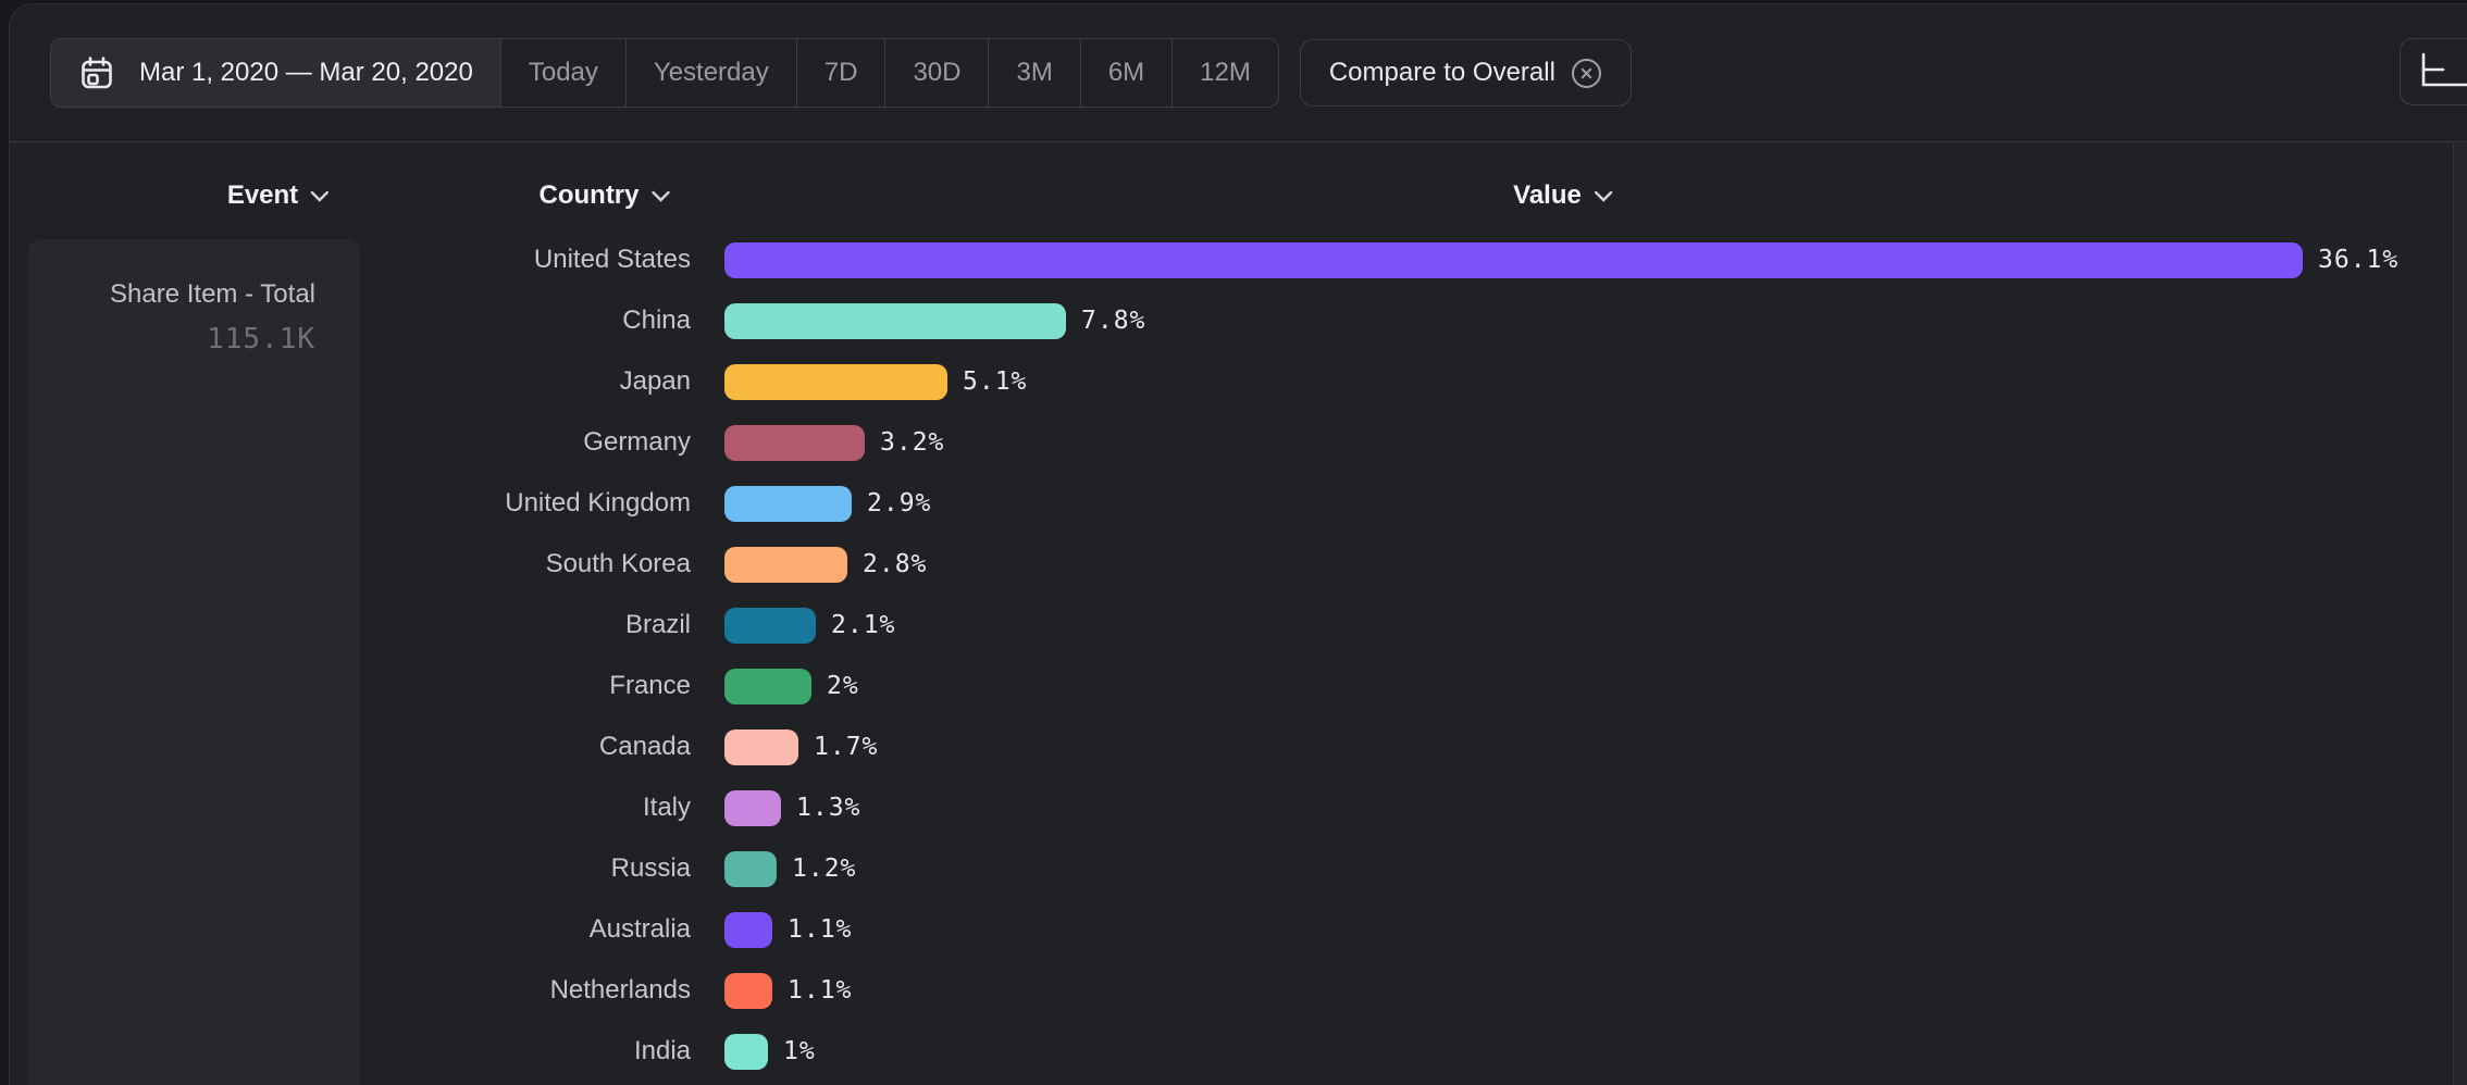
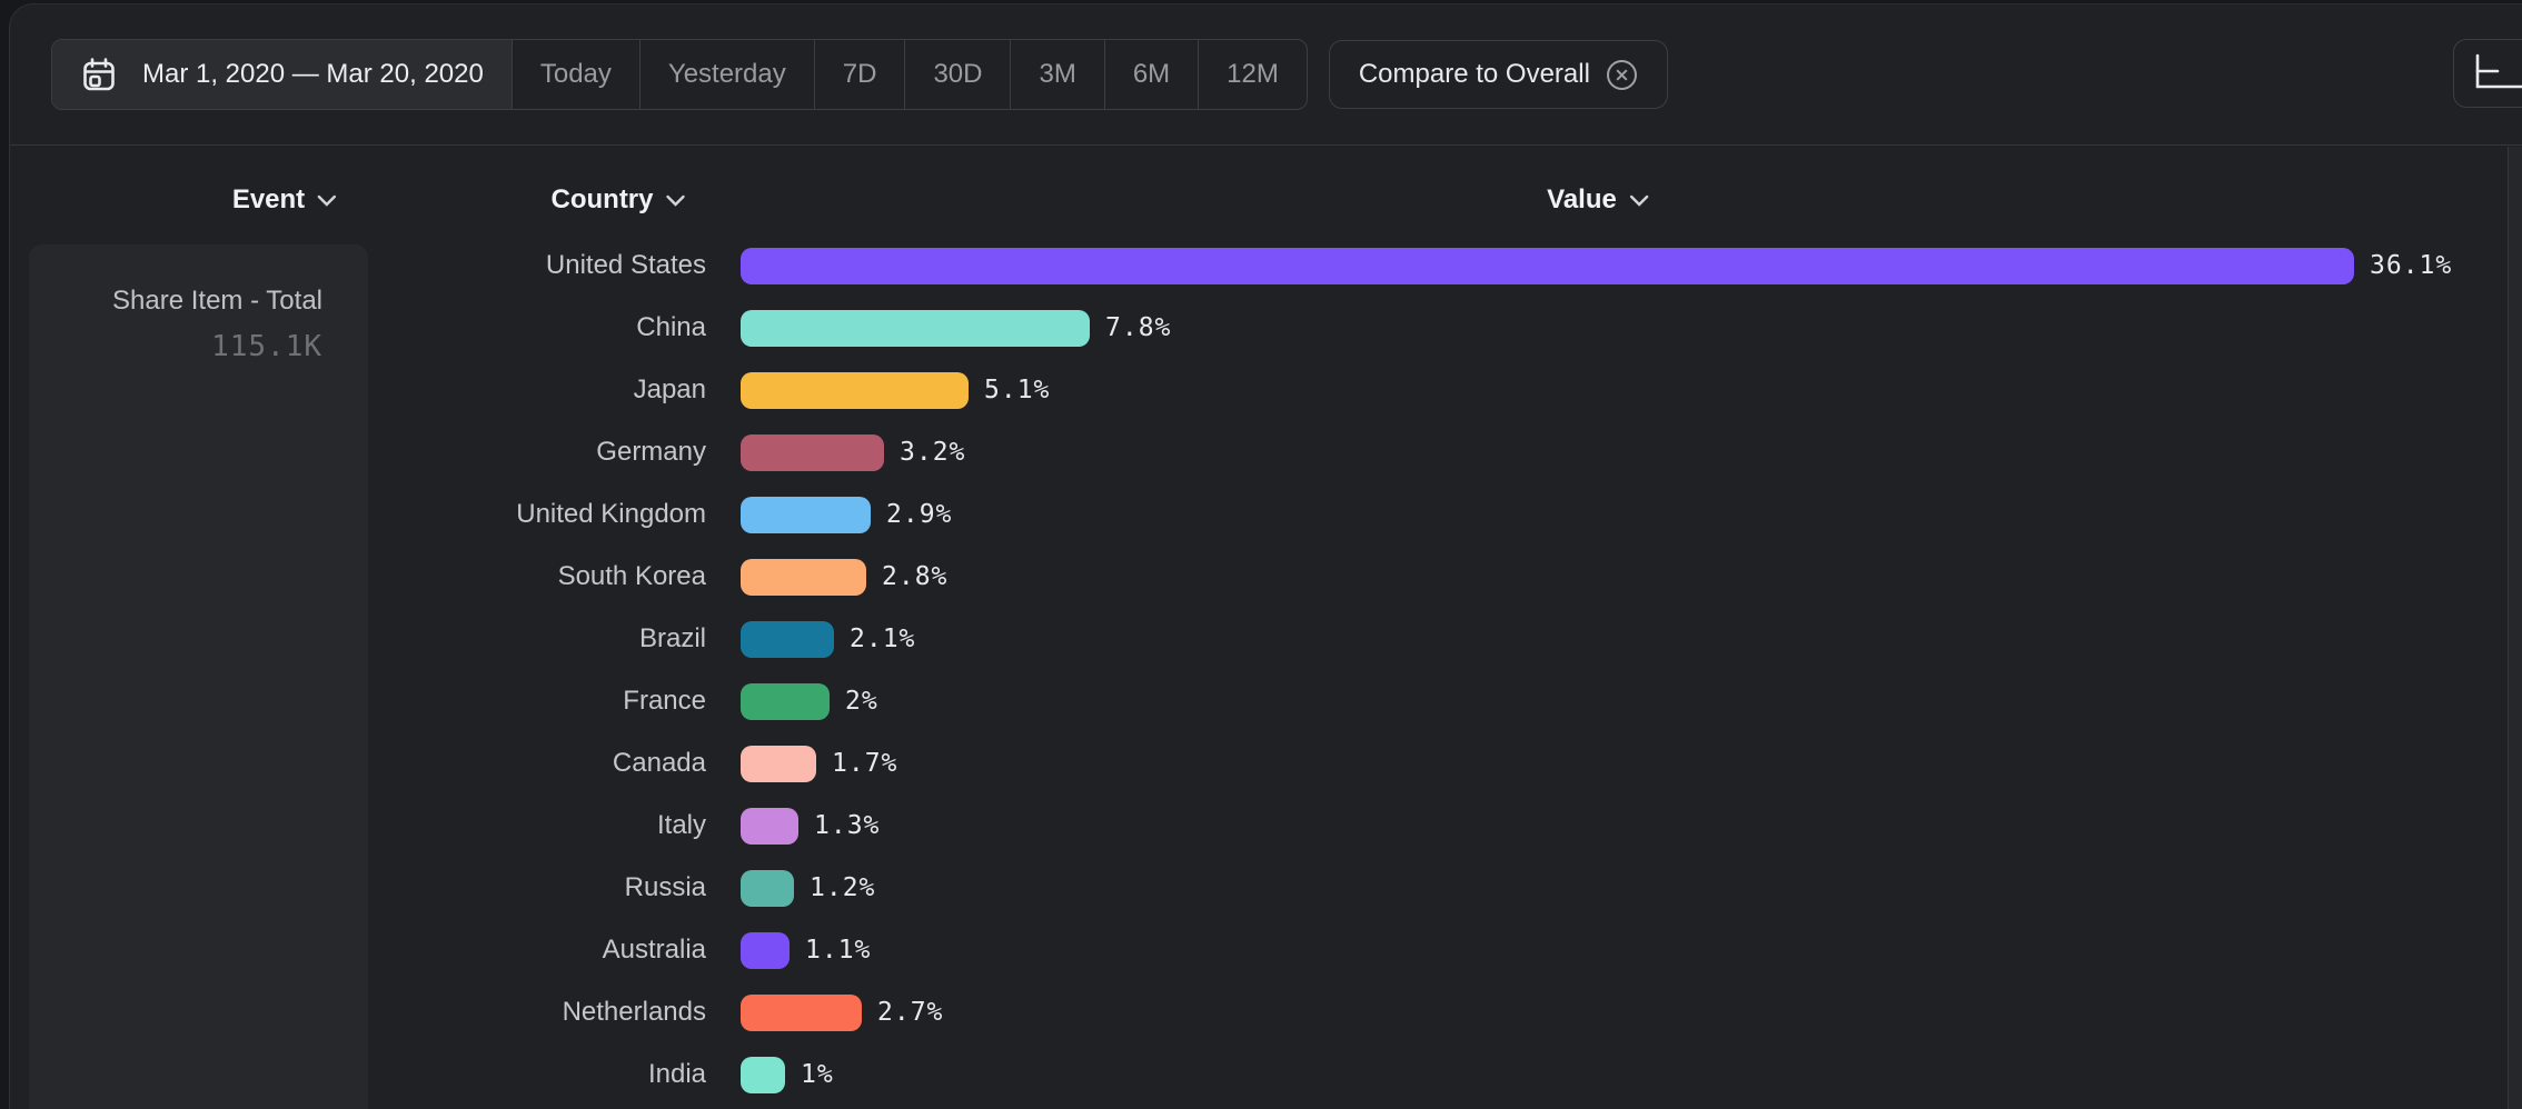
Netherlands: 1.1% -> 2.7%
